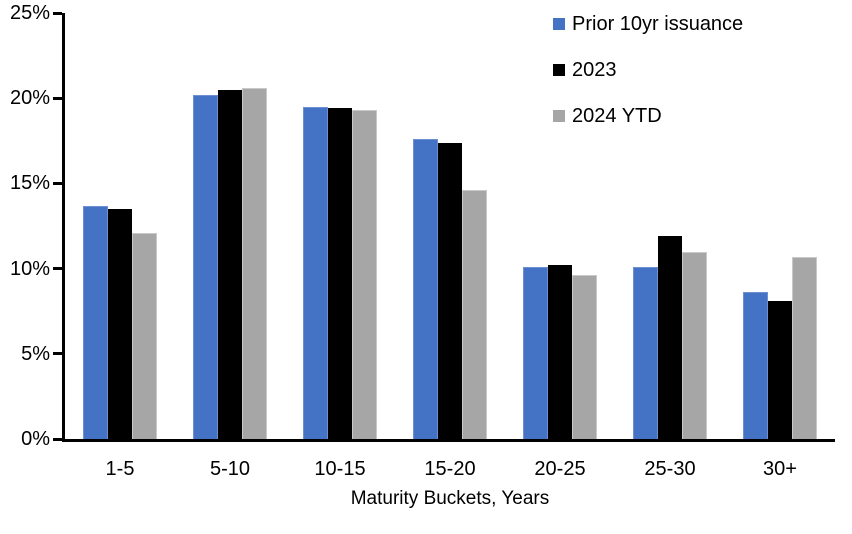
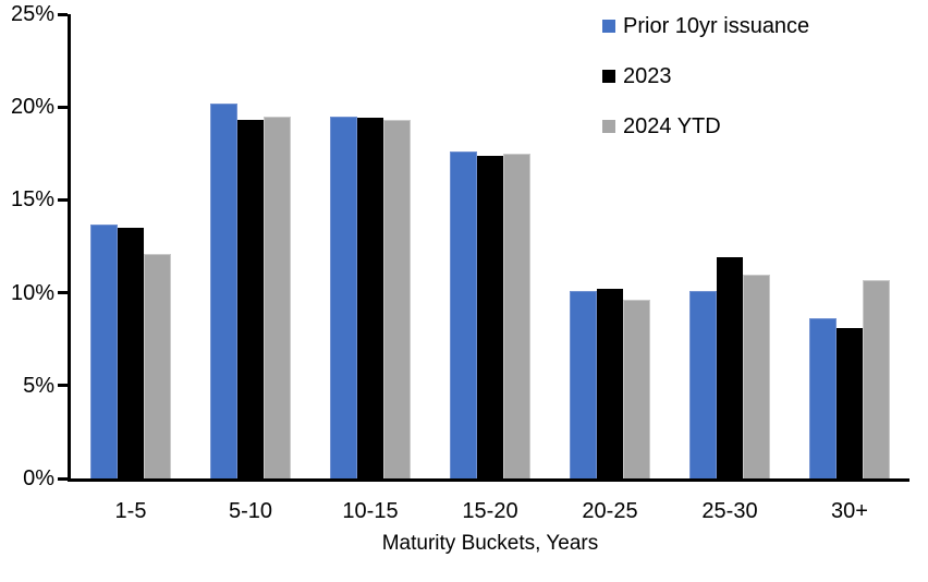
2023/5-10: 20.5% -> 19.3%
2024 YTD/5-10: 20.6% -> 19.5%
2024 YTD/15-20: 14.6% -> 17.5%
